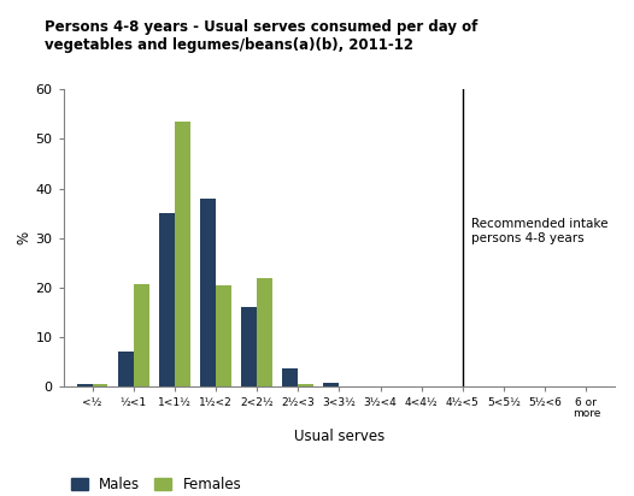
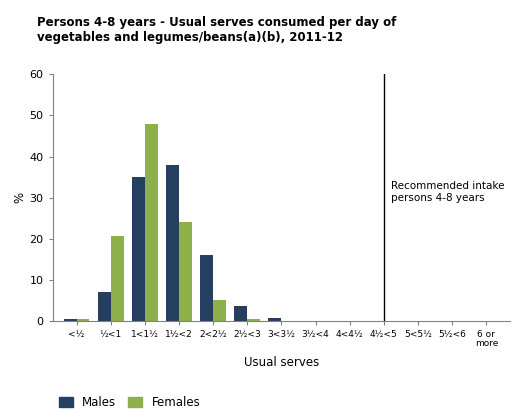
Females/1<1½: 53.5 -> 48.0
Females/1½<2: 20.5 -> 24.0
Females/2<2½: 22.0 -> 5.2
